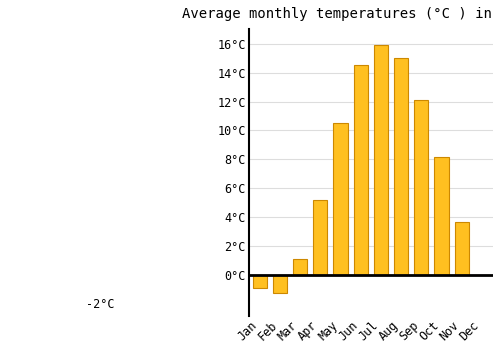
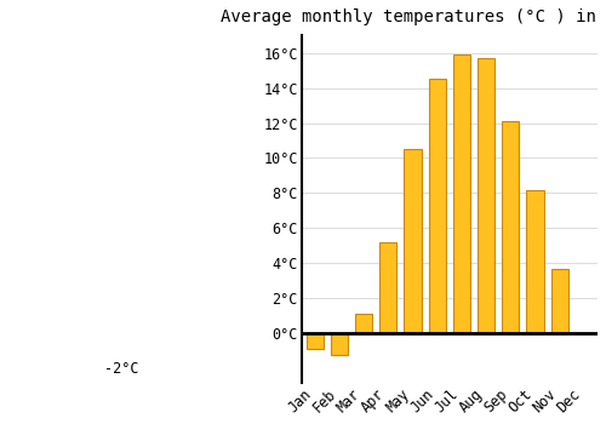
Aug: 15.0°C -> 15.7°C
